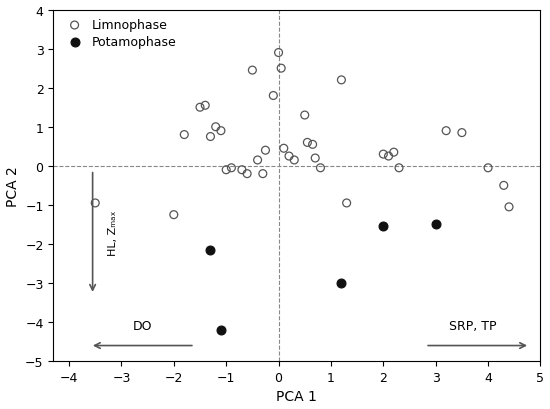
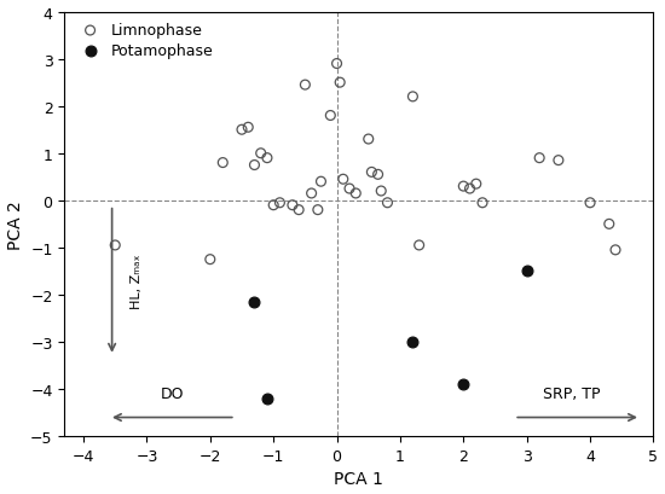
Potamophase/2: -1.55 -> -3.90
